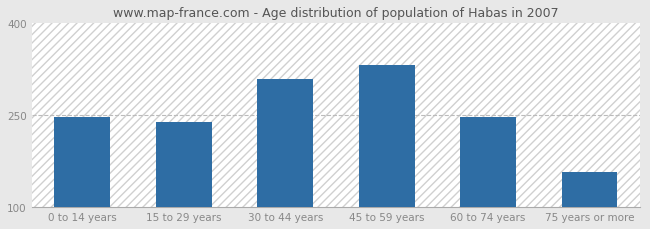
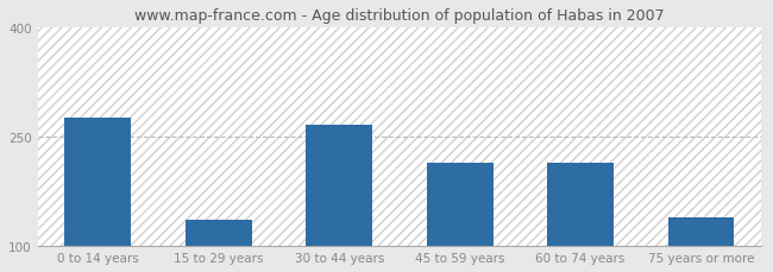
0 to 14 years: 247 -> 276
15 to 29 years: 238 -> 136
30 to 44 years: 308 -> 266
45 to 59 years: 332 -> 214
60 to 74 years: 246 -> 214
75 years or more: 158 -> 140
